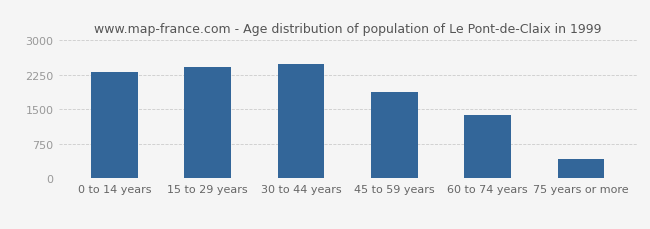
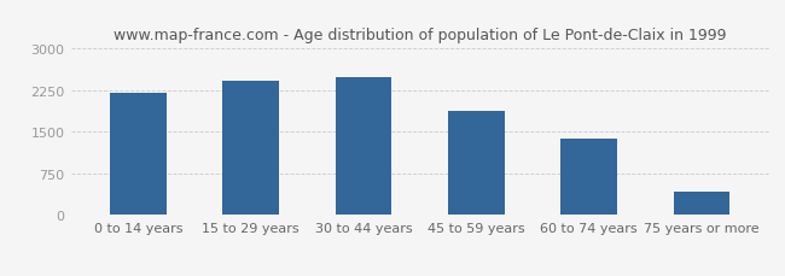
0 to 14 years: 2320 -> 2200
